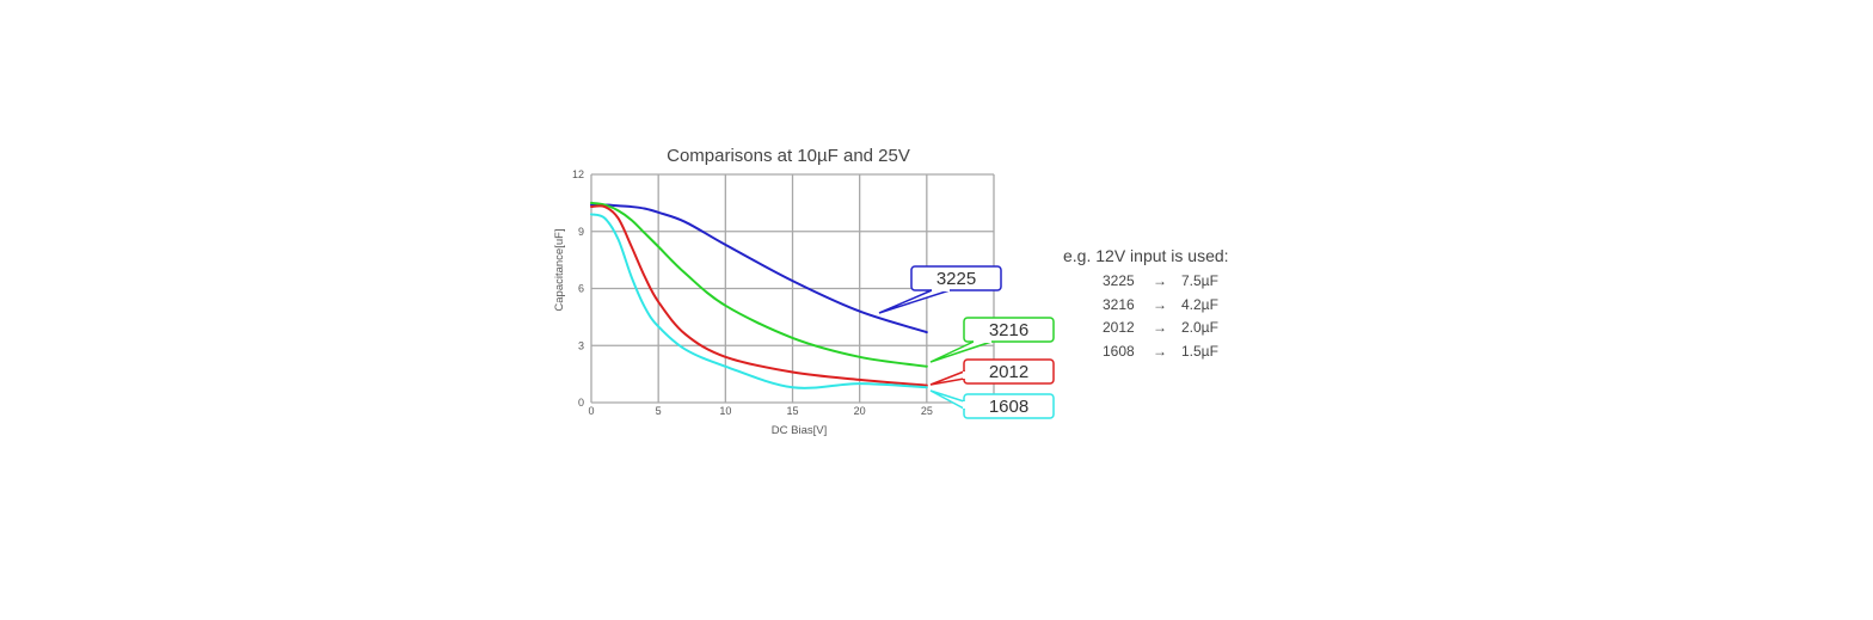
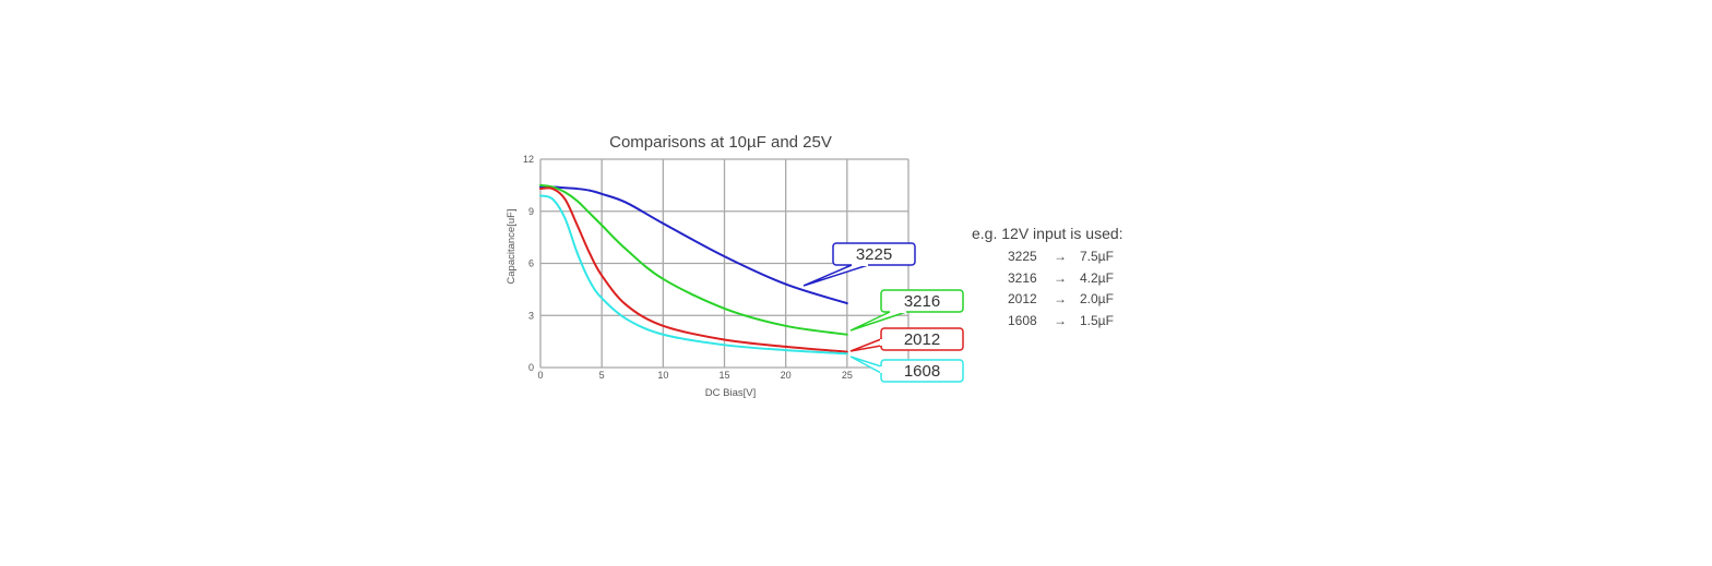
1608/15: 0.8 -> 1.3
